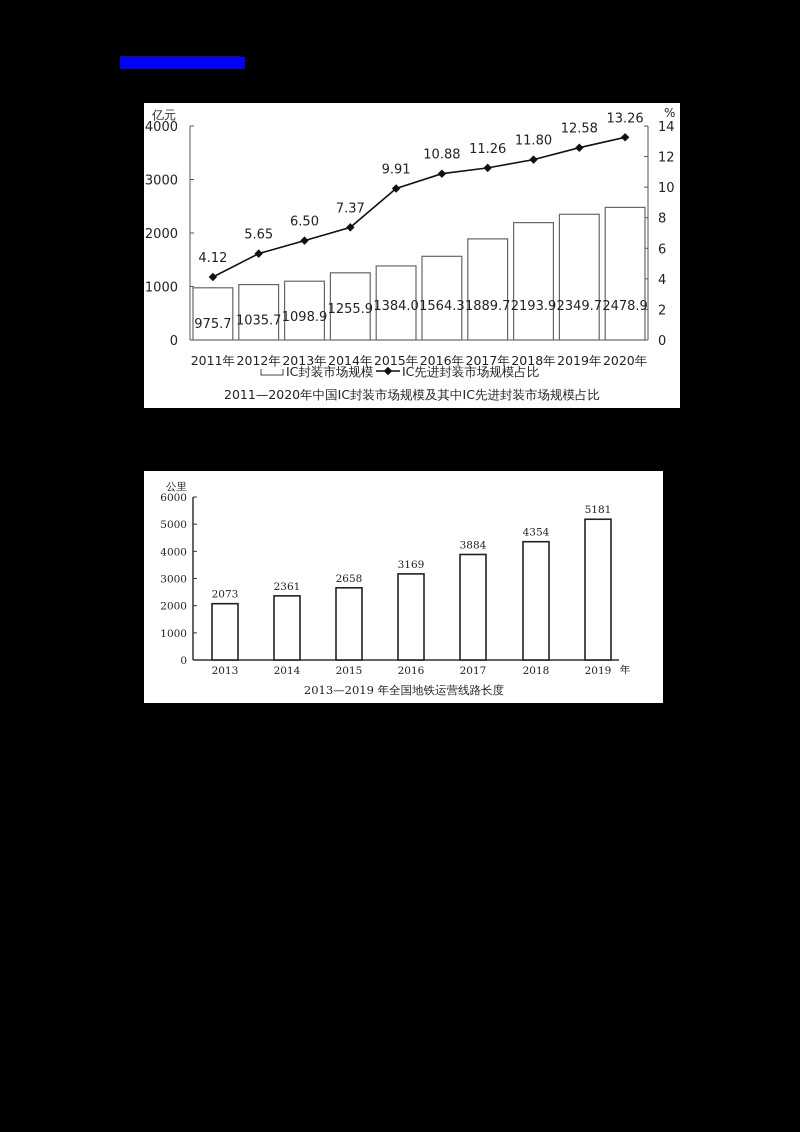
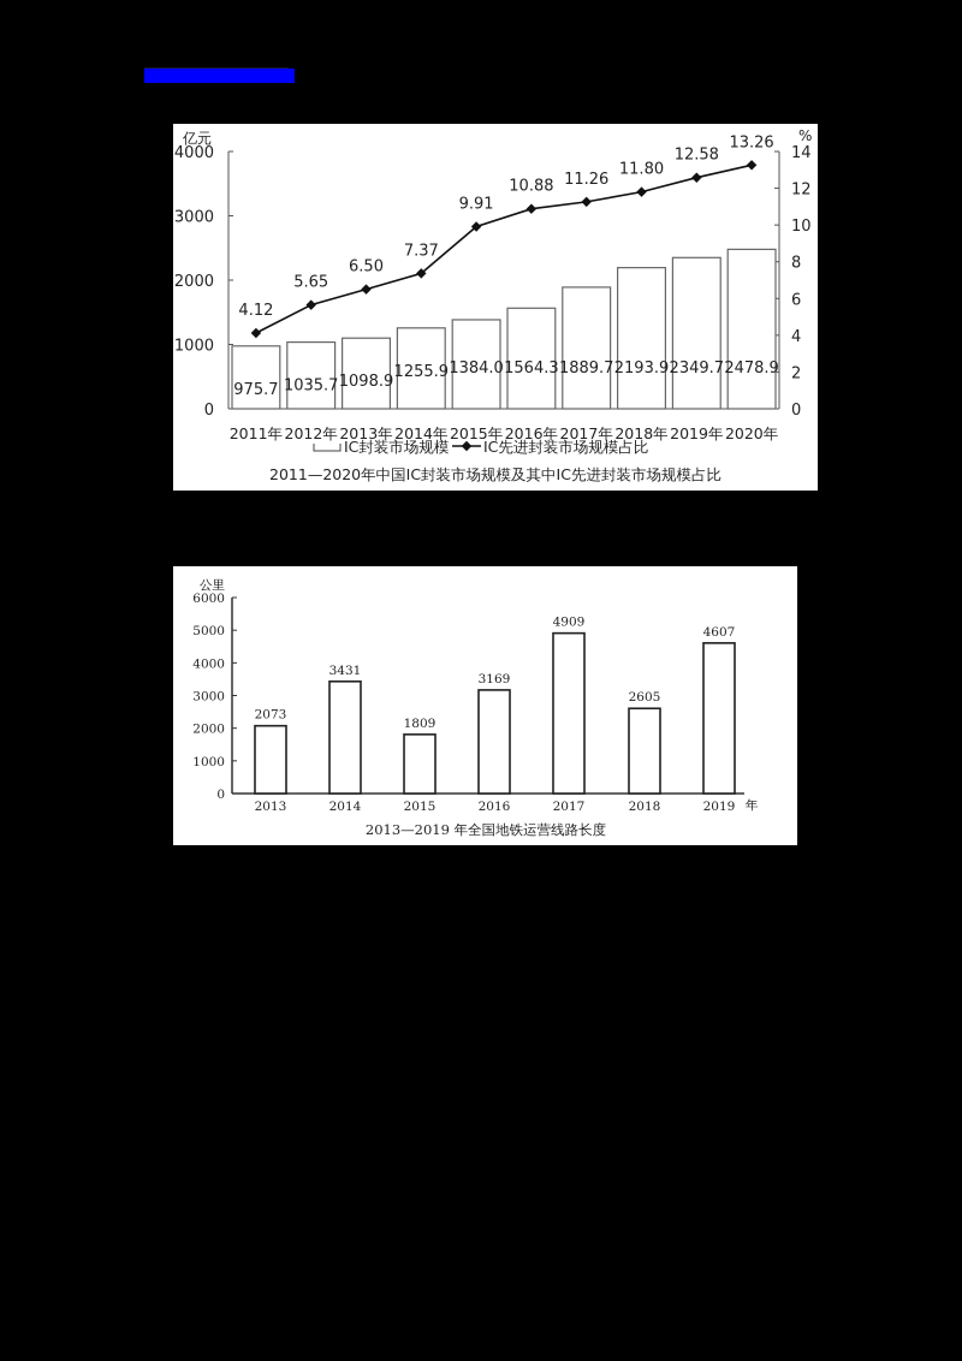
2013—2019 年全国地铁运营线路长度/2014: 2361 -> 3431
2013—2019 年全国地铁运营线路长度/2015: 2658 -> 1809
2013—2019 年全国地铁运营线路长度/2017: 3884 -> 4909
2013—2019 年全国地铁运营线路长度/2018: 4354 -> 2605
2013—2019 年全国地铁运营线路长度/2019: 5181 -> 4607
